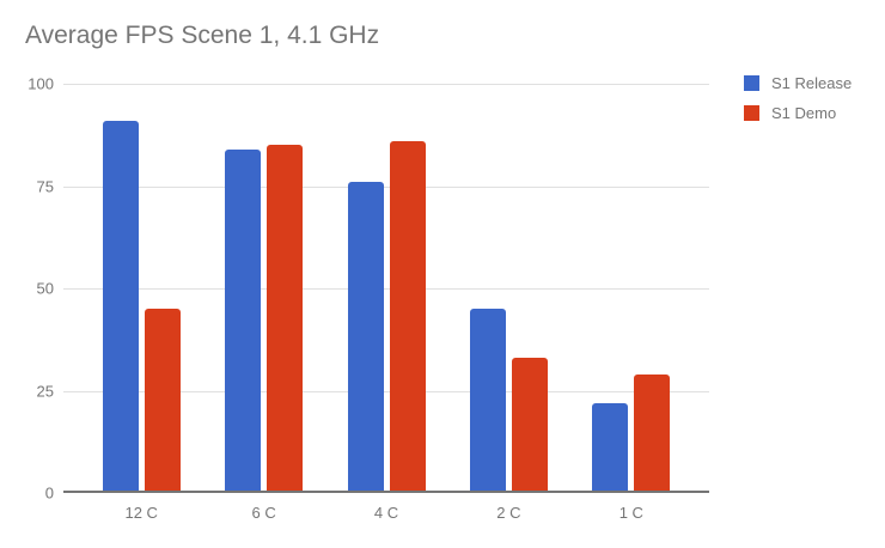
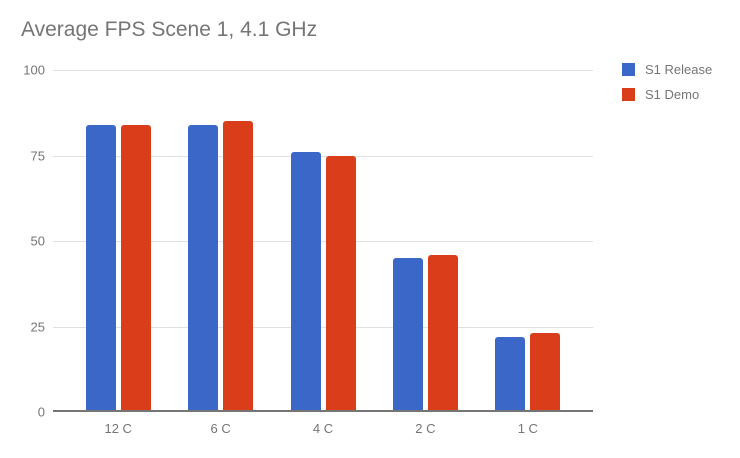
S1 Release/12 C: 91 -> 84
S1 Demo/12 C: 45 -> 84
S1 Demo/4 C: 86 -> 75
S1 Demo/2 C: 33 -> 46
S1 Demo/1 C: 29 -> 23
